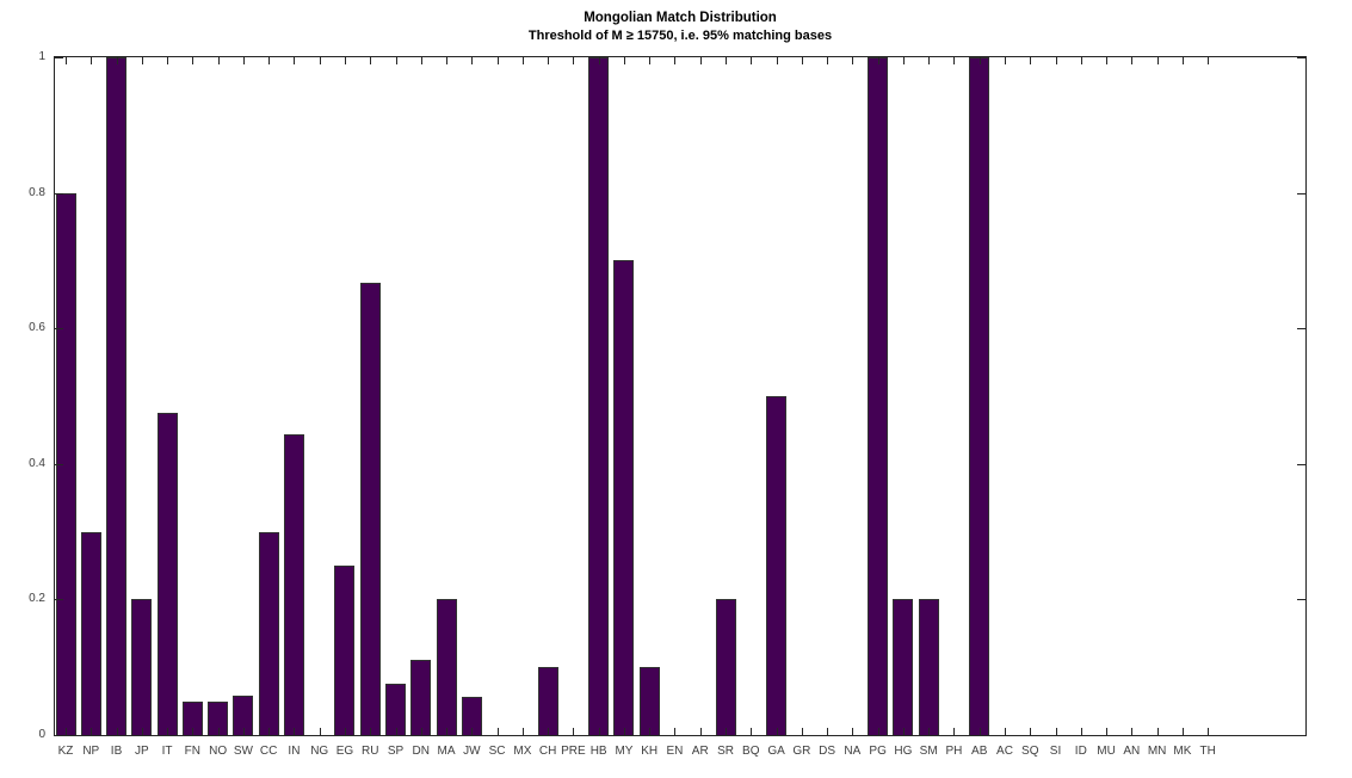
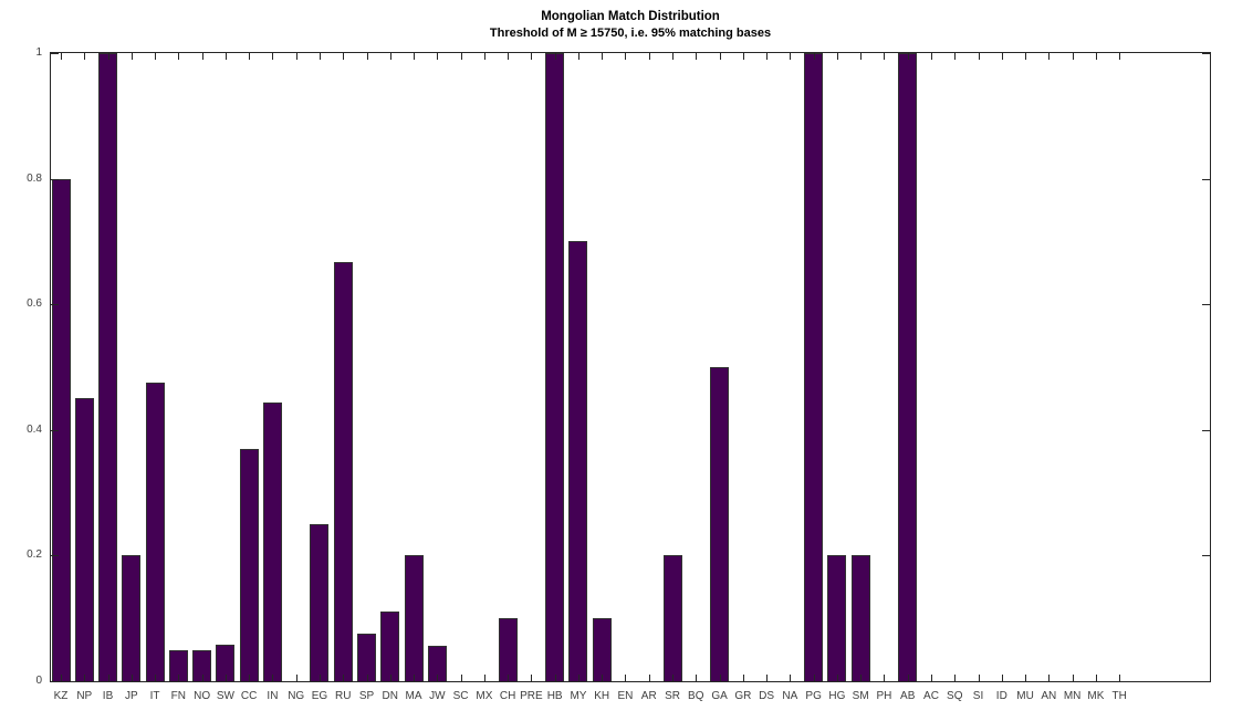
NP: 0.30 -> 0.45
CC: 0.30 -> 0.37
